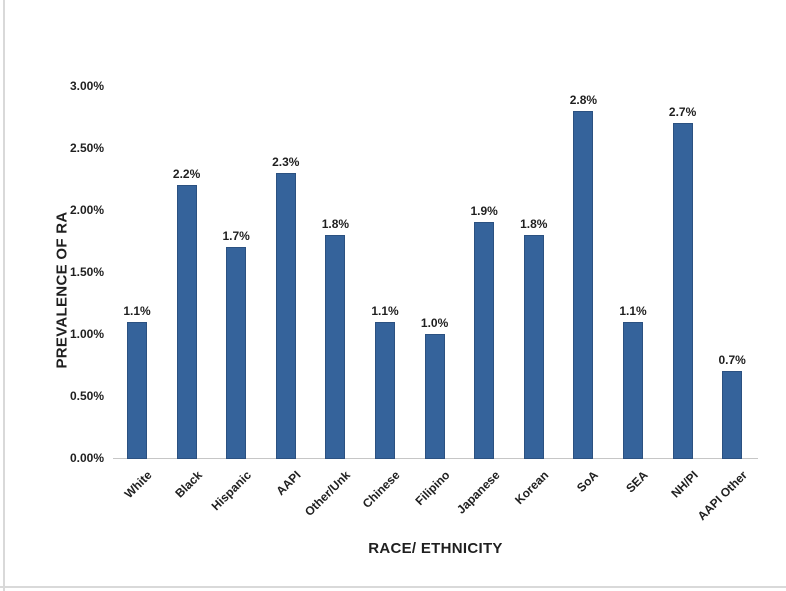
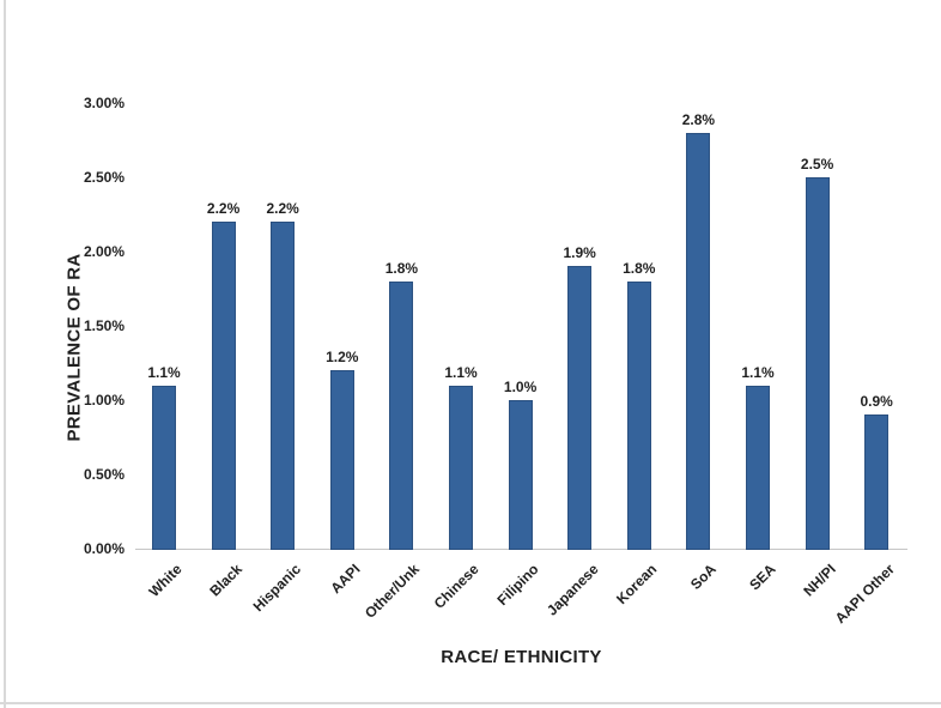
Hispanic: 1.7% -> 2.2%
AAPI: 2.3% -> 1.2%
NH/PI: 2.7% -> 2.5%
AAPI Other: 0.7% -> 0.9%
